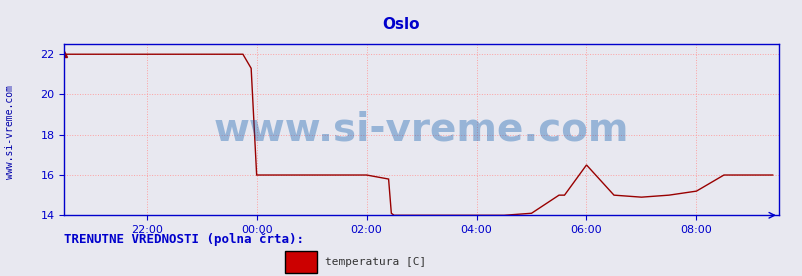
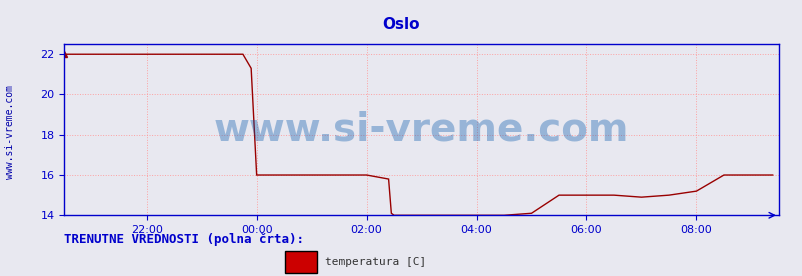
06:00: 16.5 -> 15.0
